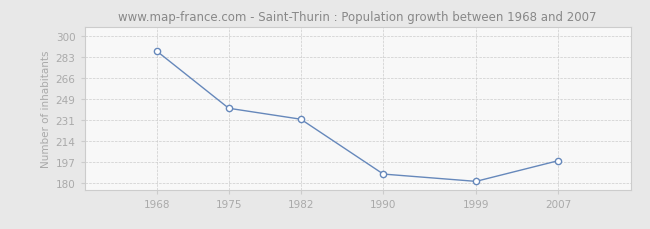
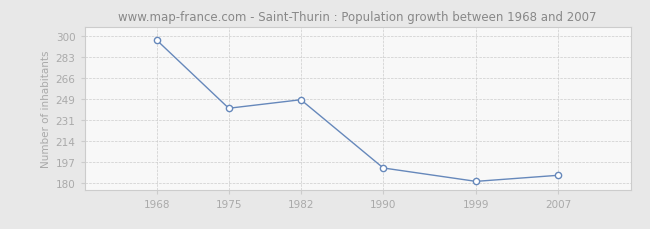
1968: 288 -> 297
1982: 232 -> 248
1990: 187 -> 192
2007: 198 -> 186
